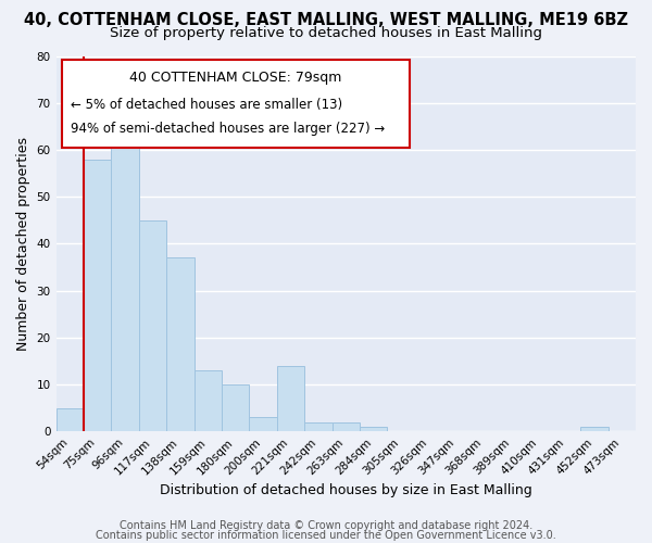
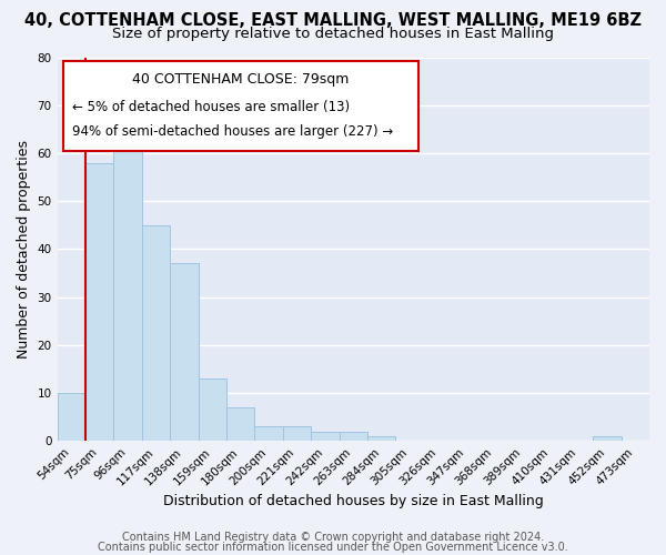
54sqm: 5 -> 10
180sqm: 10 -> 7
221sqm: 14 -> 3
